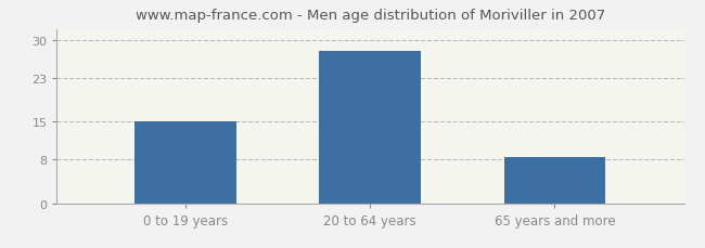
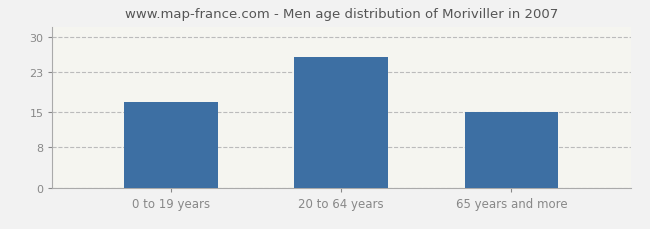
0 to 19 years: 15.0 -> 17.0
20 to 64 years: 28.0 -> 26.0
65 years and more: 8.5 -> 15.0
